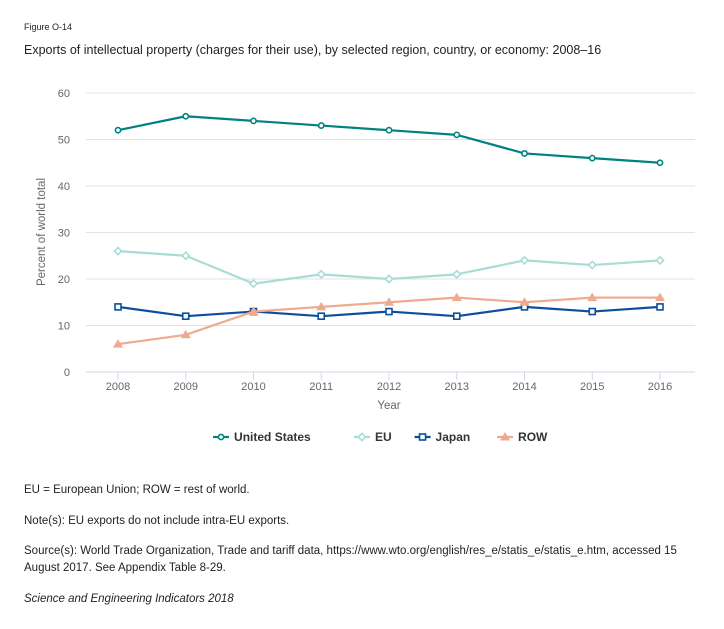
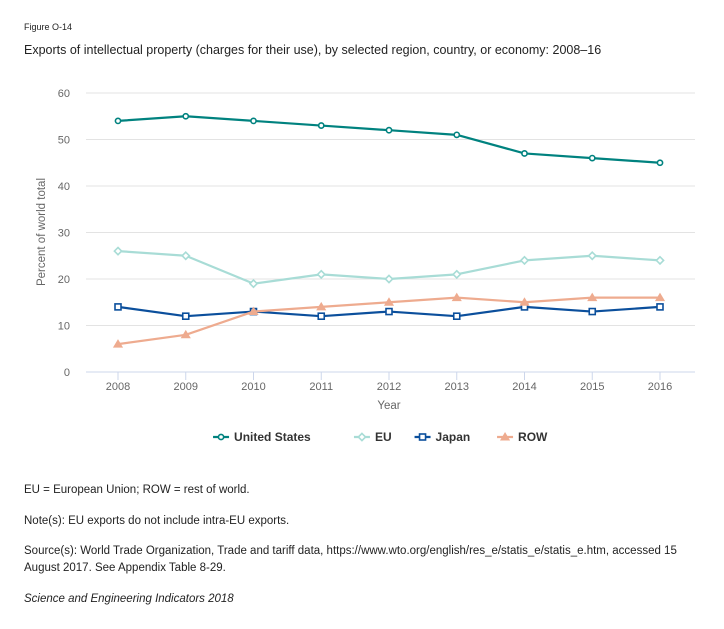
United States/2008: 52 -> 54
EU/2015: 23 -> 25
